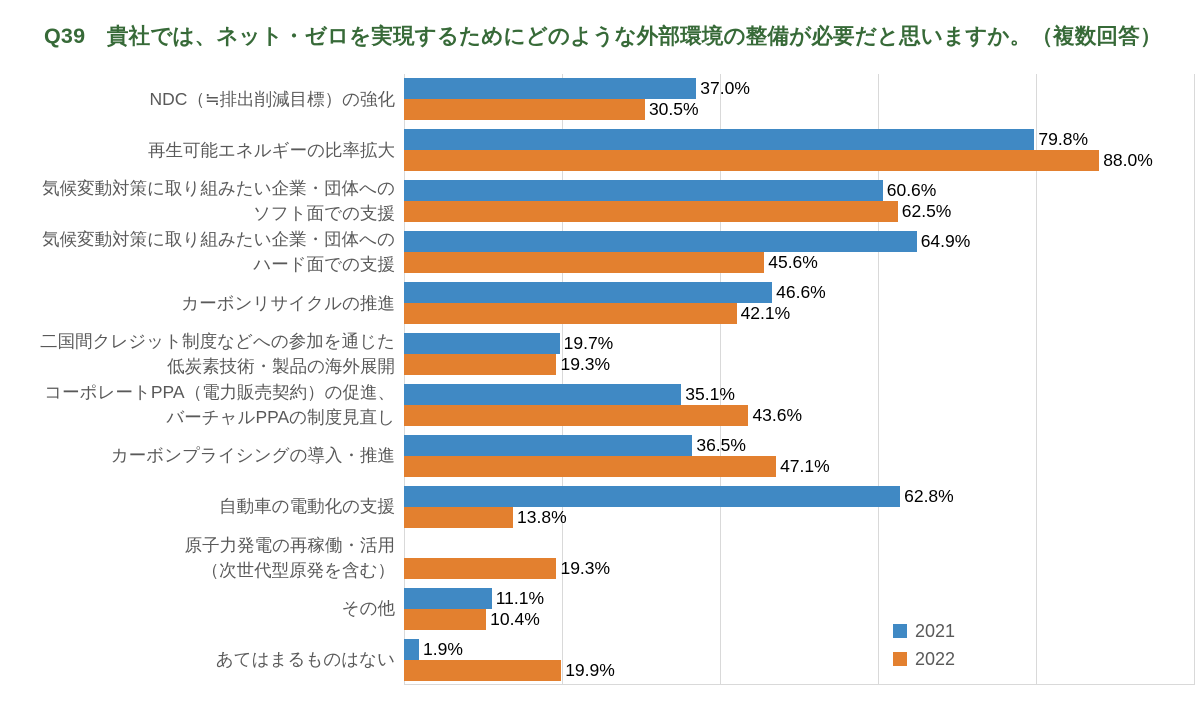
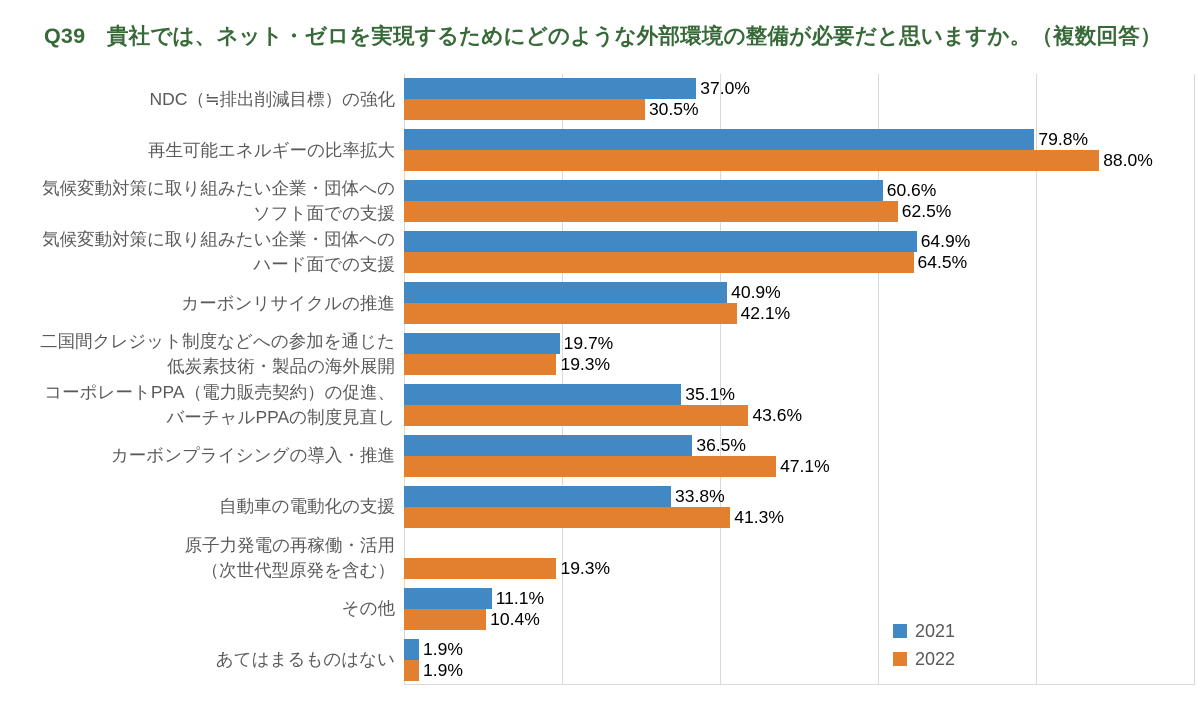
2022/気候変動対策に取り組みたい企業・団体への ハード面での支援: 45.6% -> 64.5%
2021/カーボンリサイクルの推進: 46.6% -> 40.9%
2021/自動車の電動化の支援: 62.8% -> 33.8%
2022/自動車の電動化の支援: 13.8% -> 41.3%
2022/あてはまるものはない: 19.9% -> 1.9%
